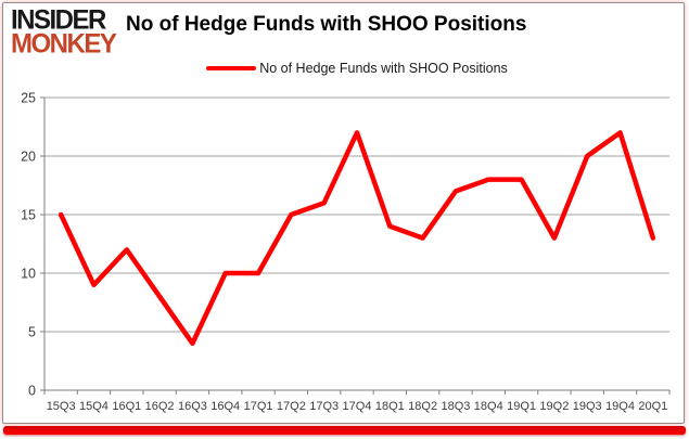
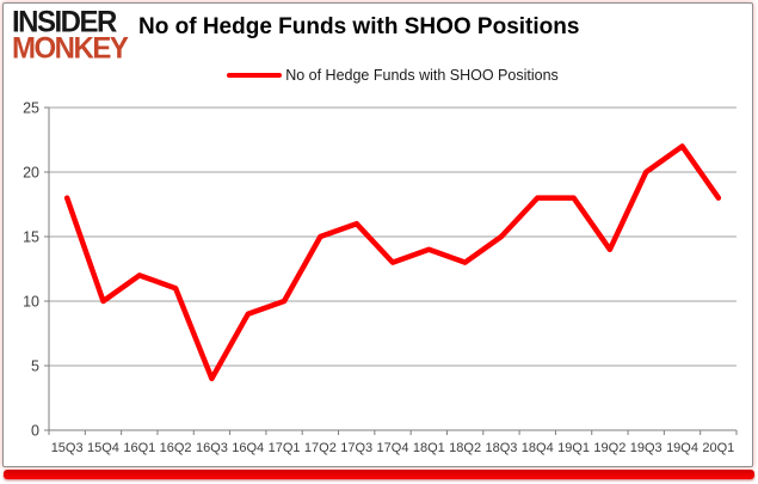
15Q3: 15 -> 18
15Q4: 9 -> 10
16Q2: 8 -> 11
16Q4: 10 -> 9
17Q4: 22 -> 13
18Q3: 17 -> 15
19Q2: 13 -> 14
20Q1: 13 -> 18
